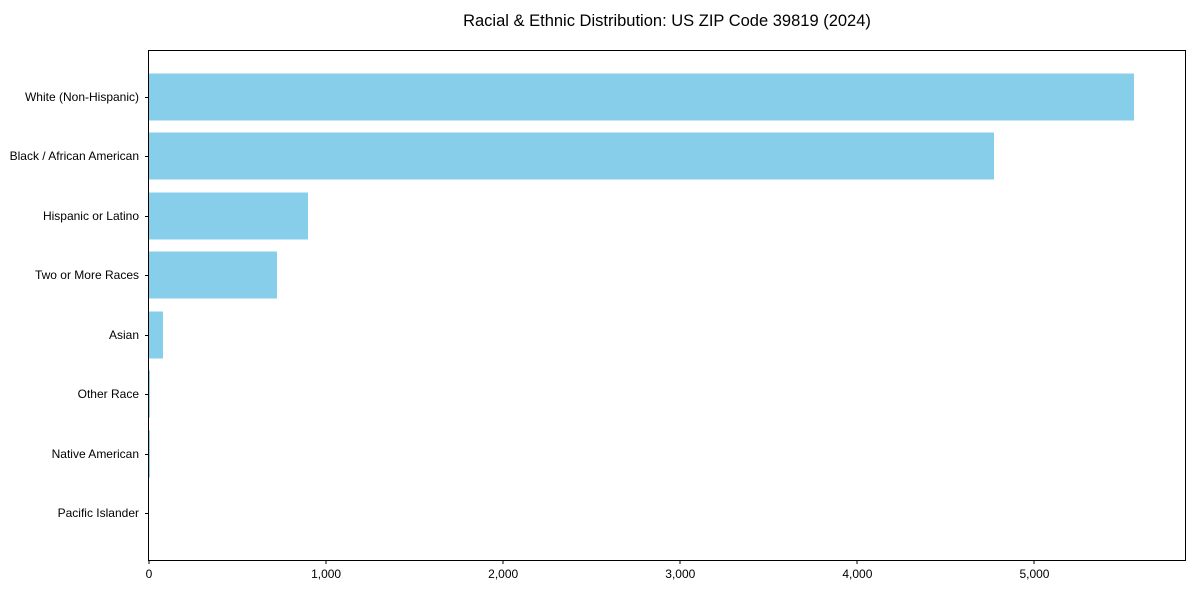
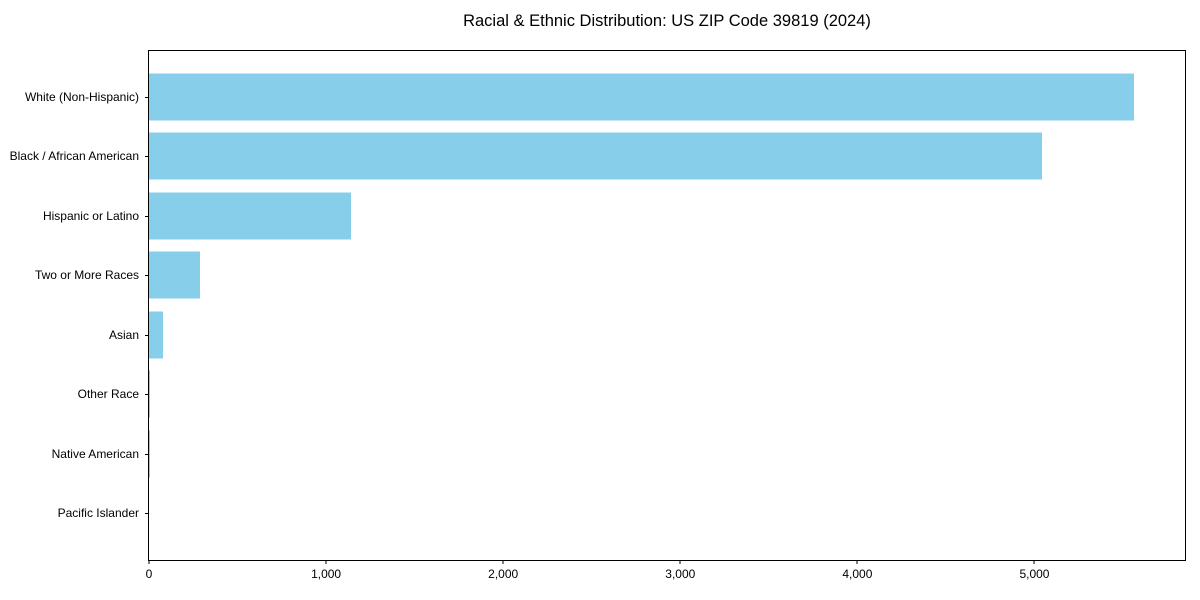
Black / African American: 4770 -> 5040
Hispanic or Latino: 900 -> 1140
Two or More Races: 720 -> 290
